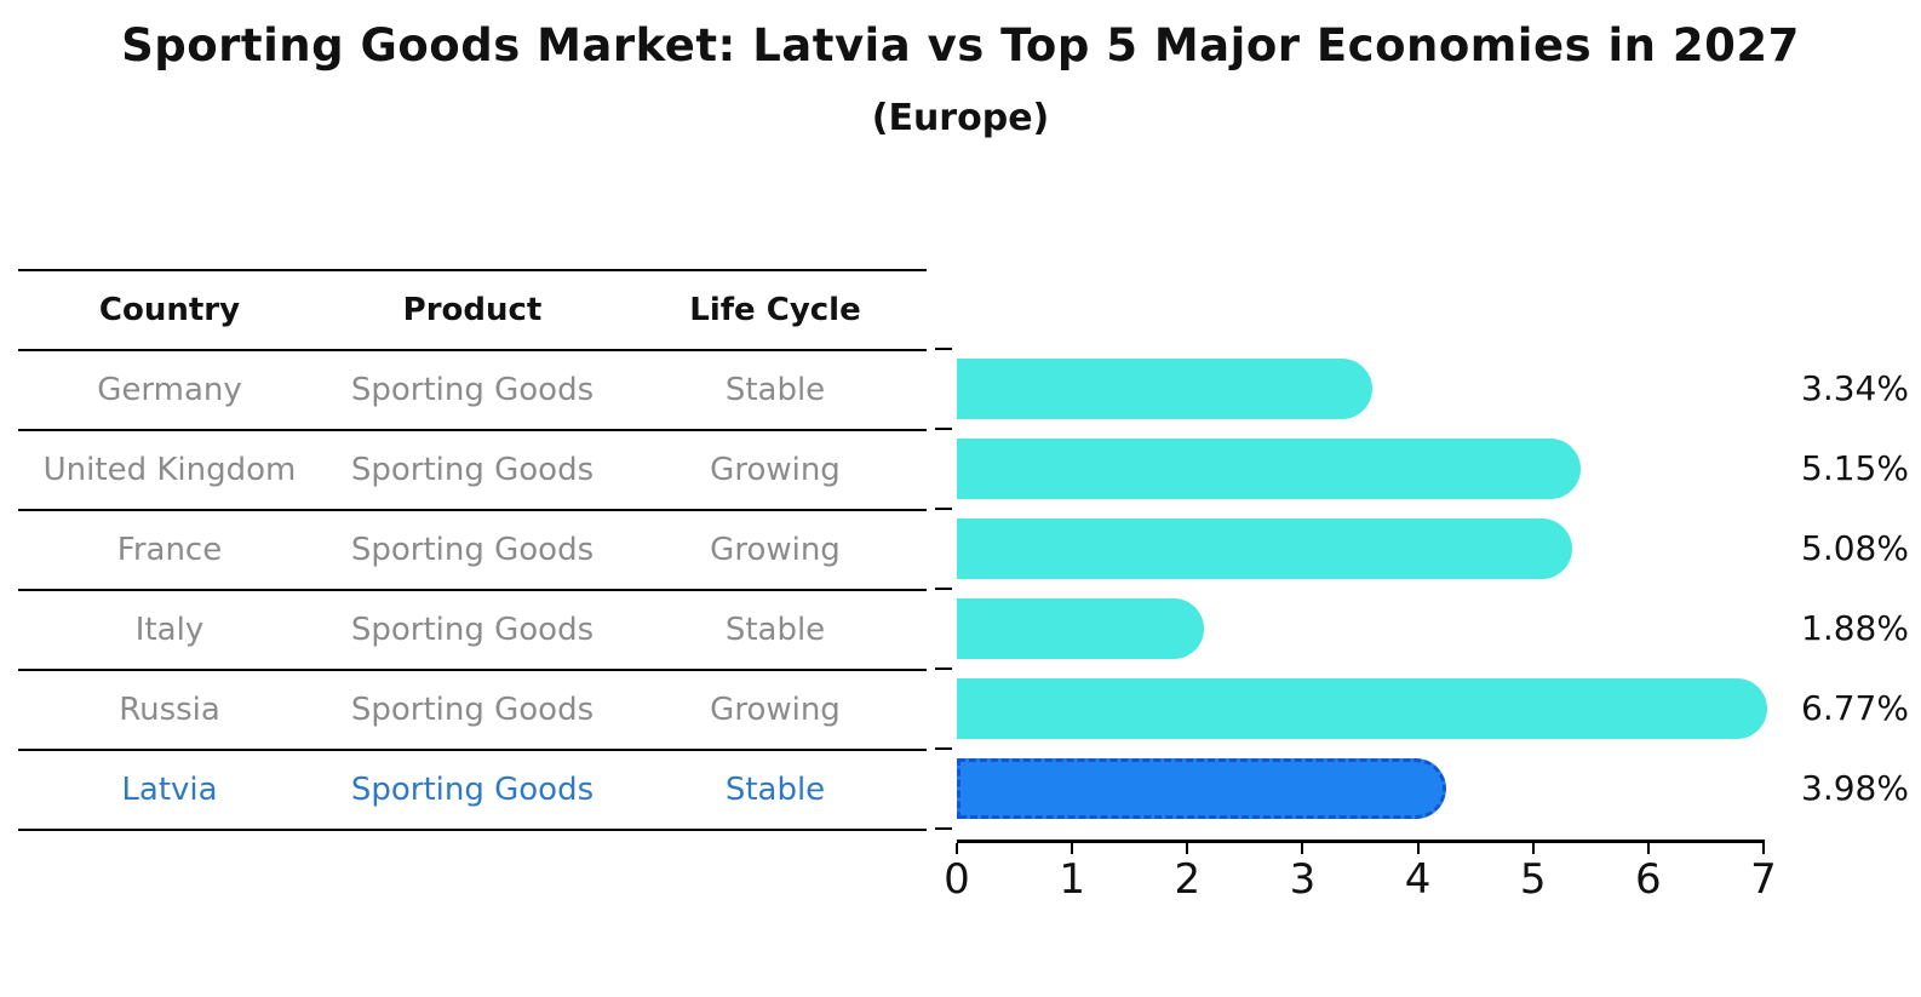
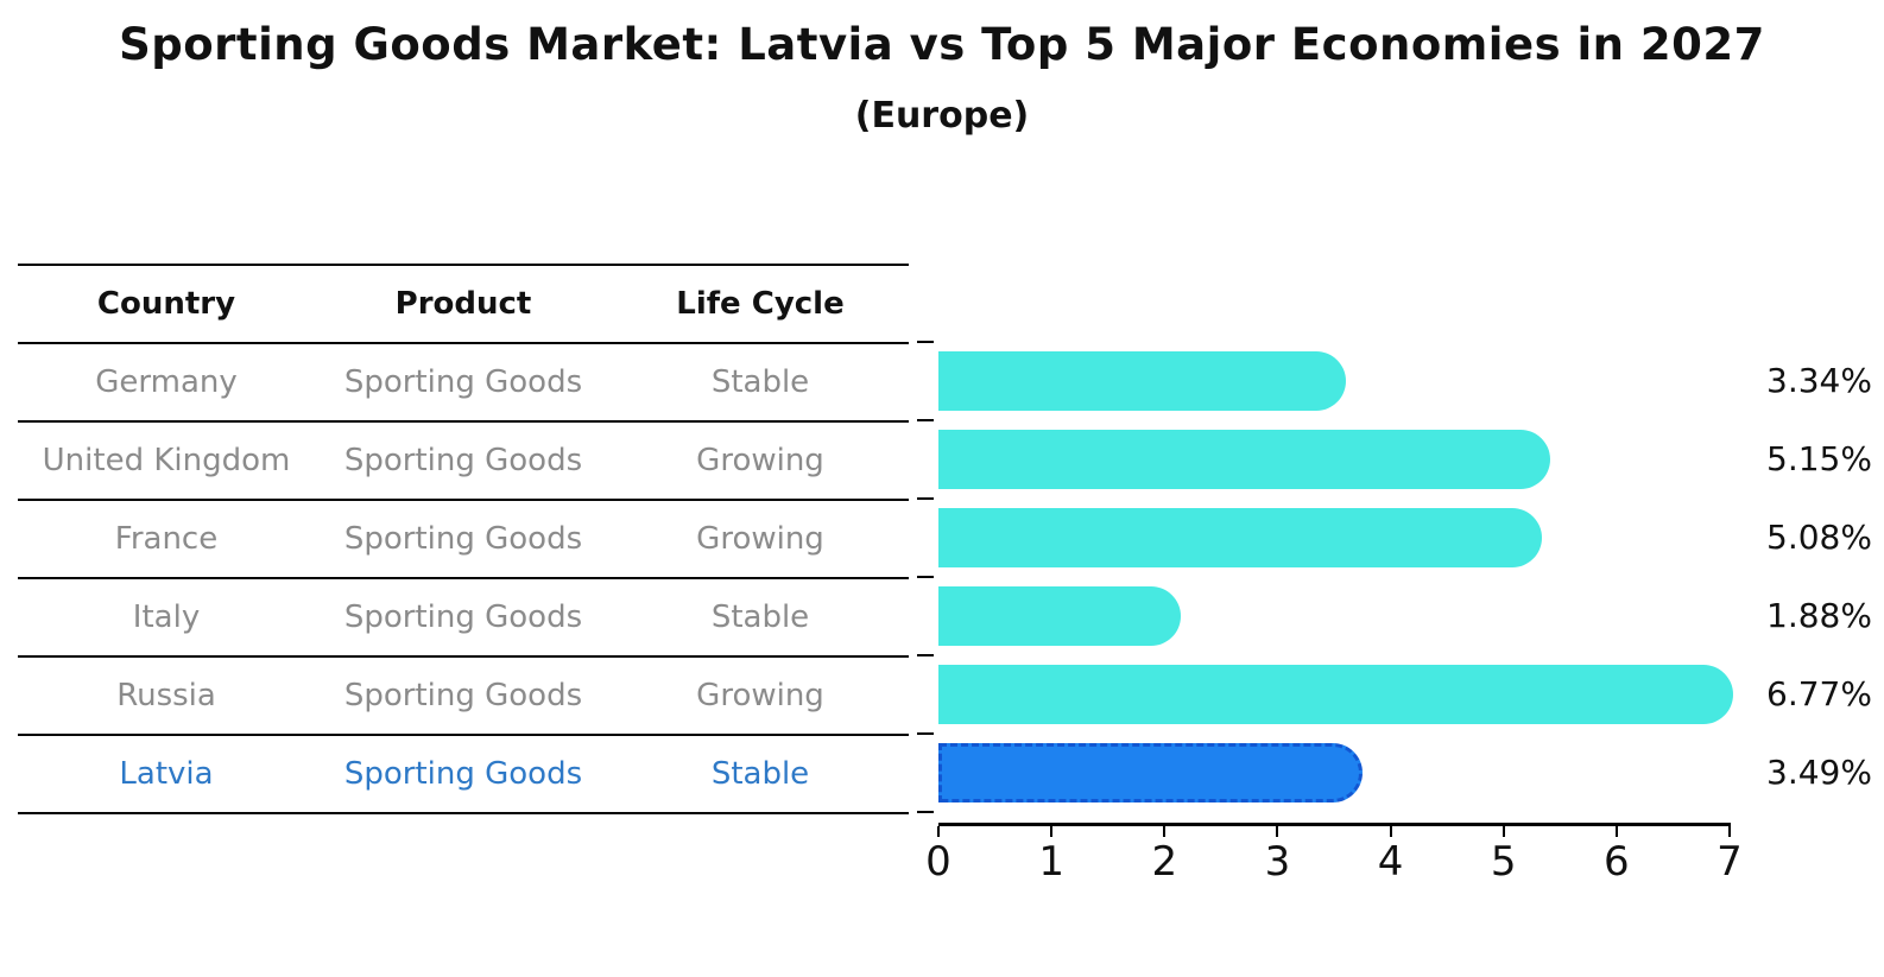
Latvia: 3.98% -> 3.49%
